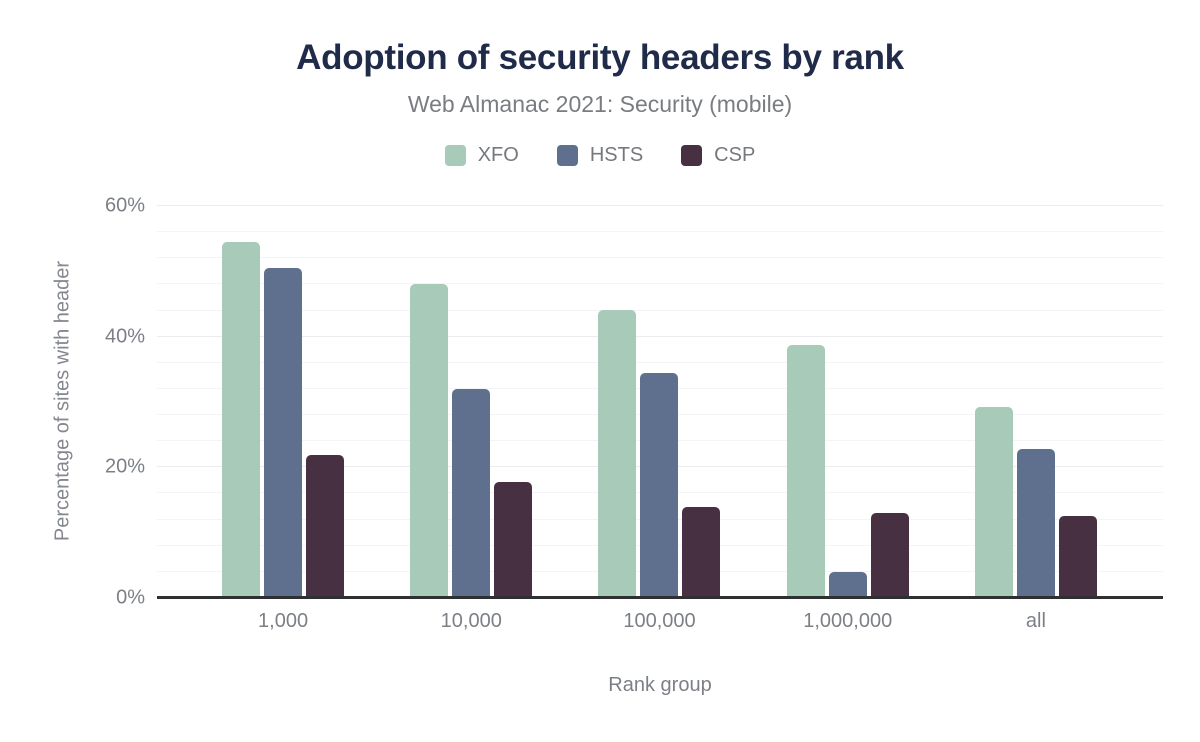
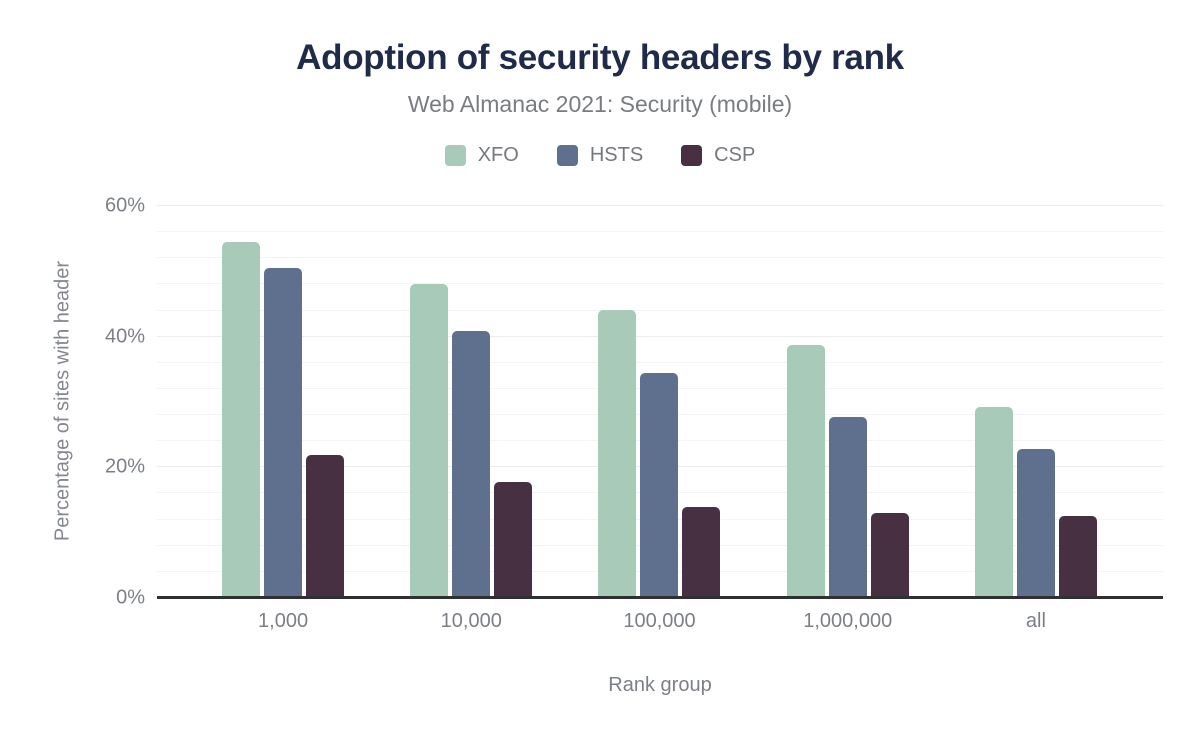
HSTS/10,000: 32% -> 41%
HSTS/1,000,000: 4% -> 28%
